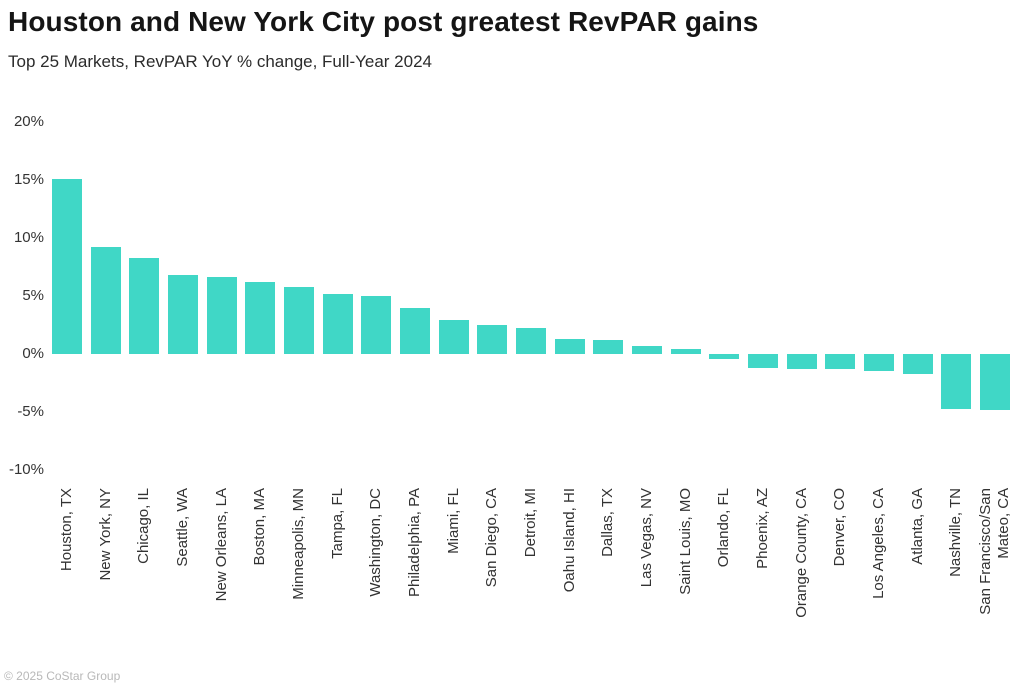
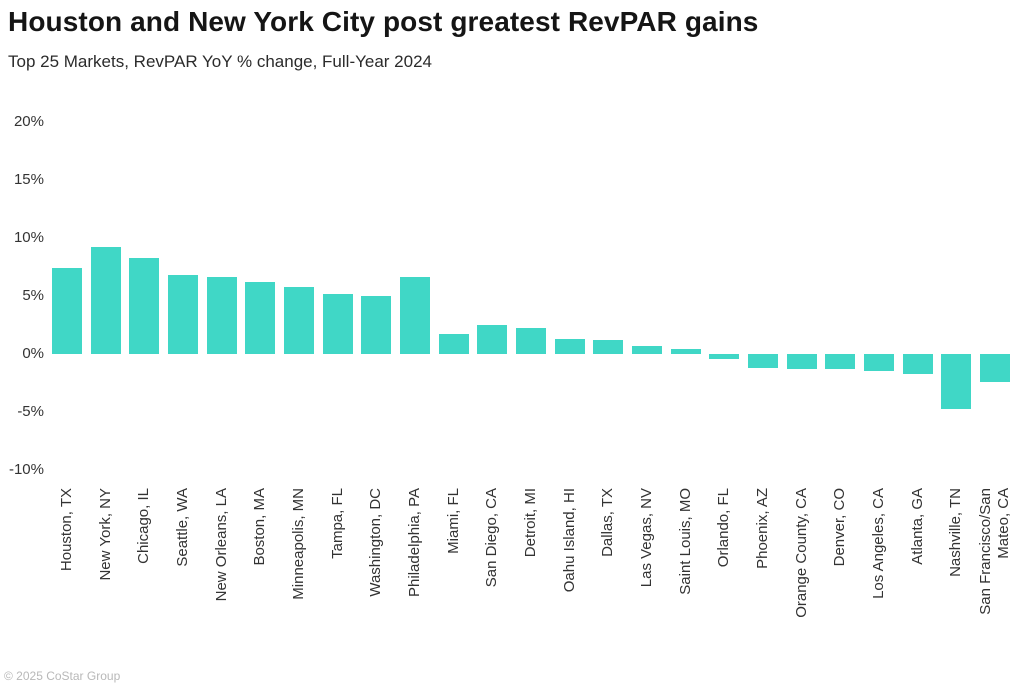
Houston, TX: 15.1% -> 7.4%
Philadelphia, PA: 4.0% -> 6.6%
Miami, FL: 2.9% -> 1.7%
San Francisco/San Mateo, CA: -4.8% -> -2.4%
